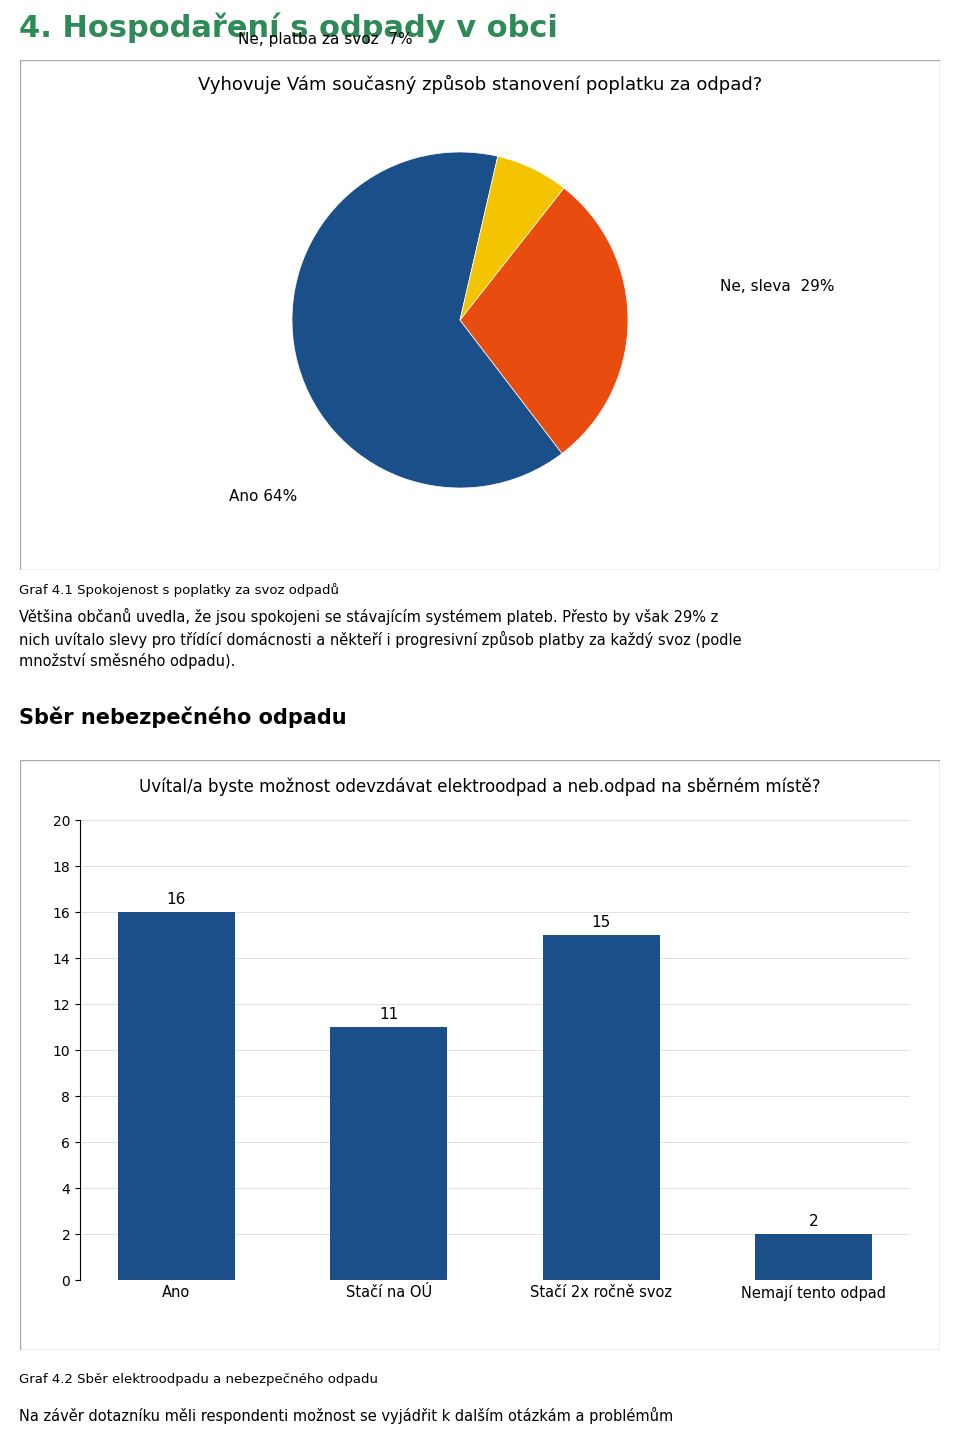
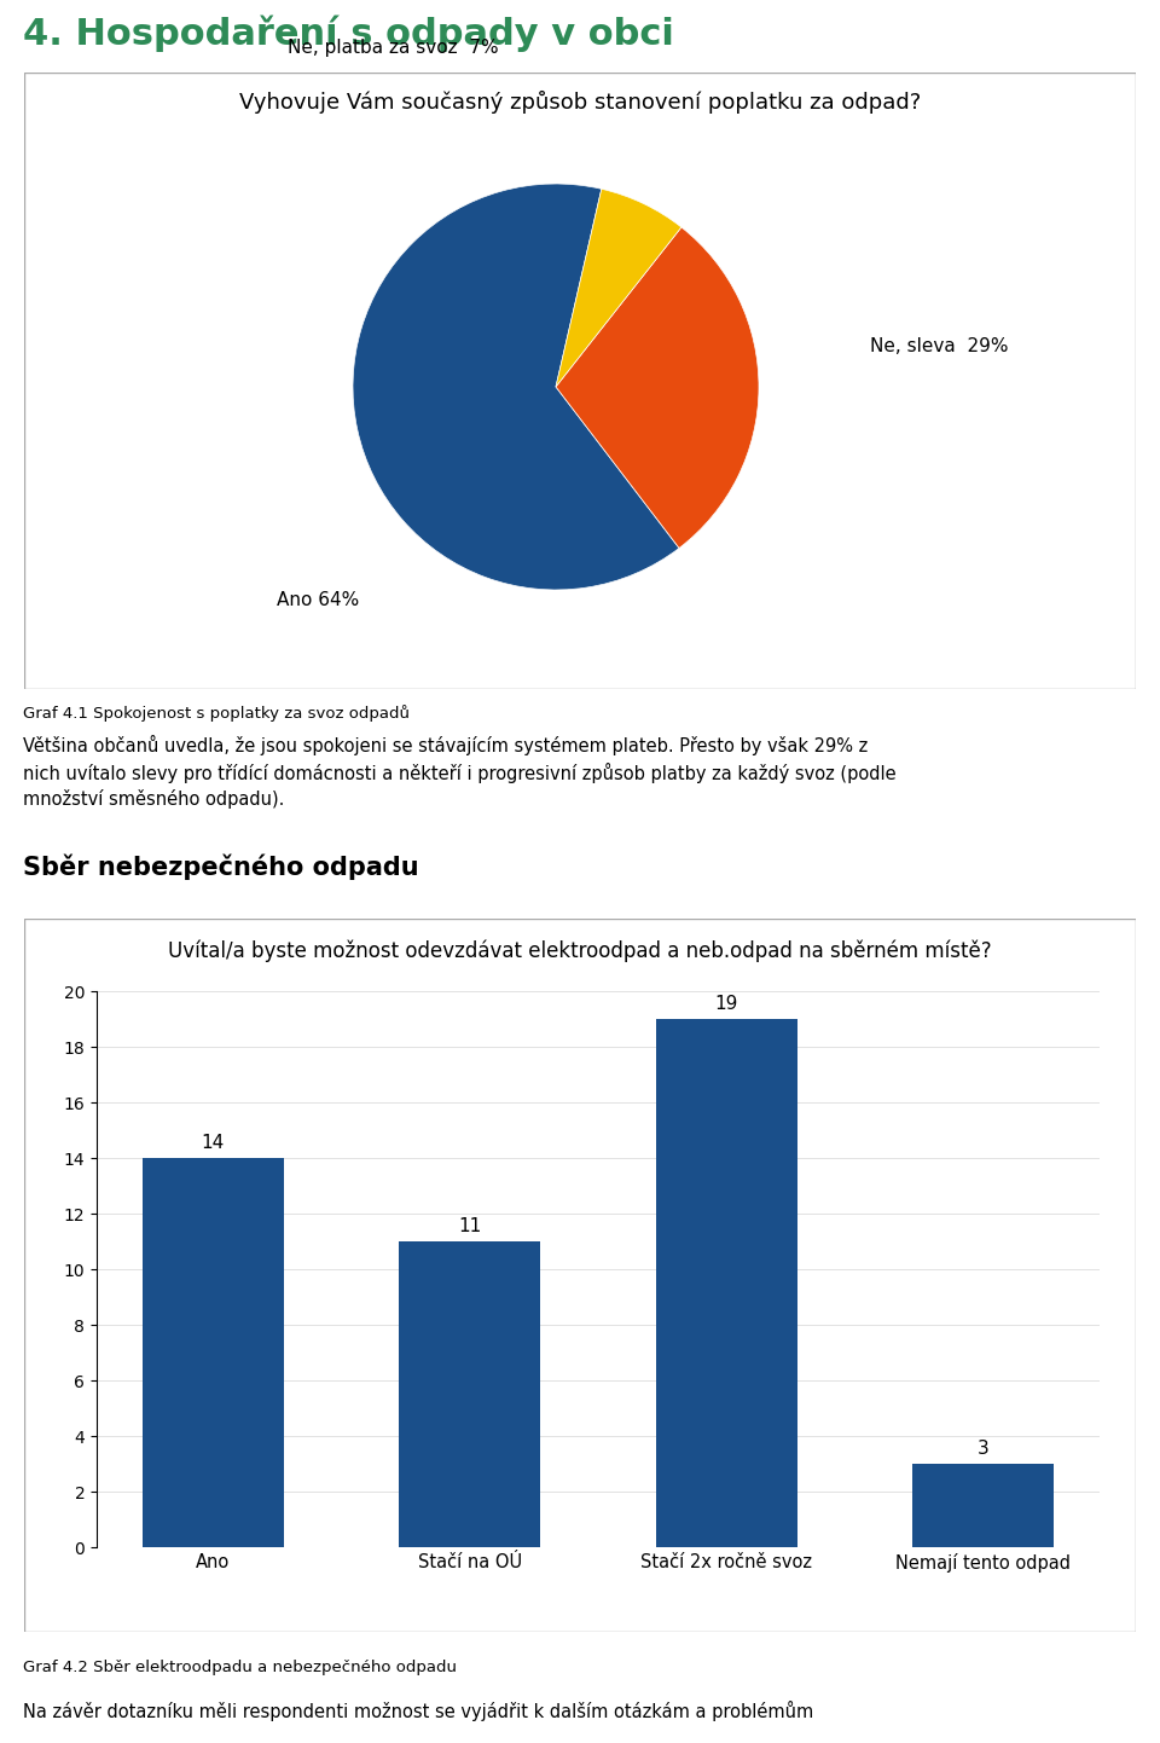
Ano: 16 -> 14
Stačí 2x ročně svoz: 15 -> 19
Nemají tento odpad: 2 -> 3
